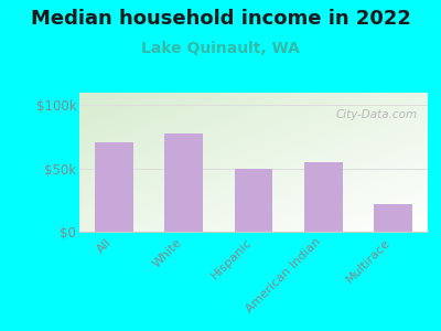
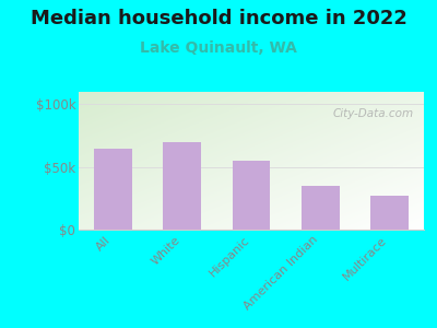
All: $71k -> $65k
White: $78k -> $70k
Hispanic: $50k -> $55k
American Indian: $55k -> $35k
Multirace: $22k -> $27k
